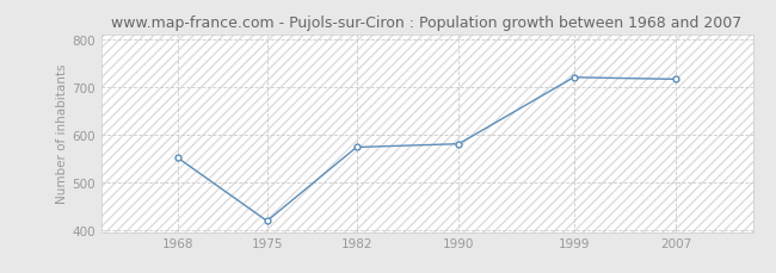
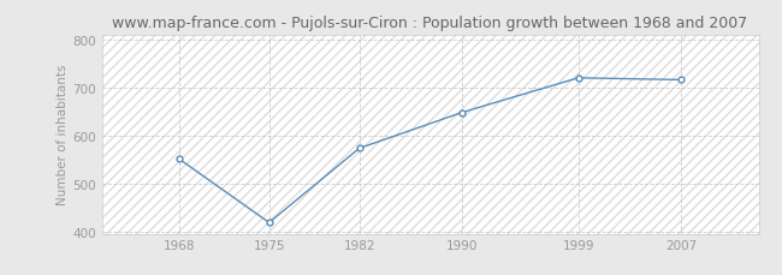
1990: 580 -> 648
